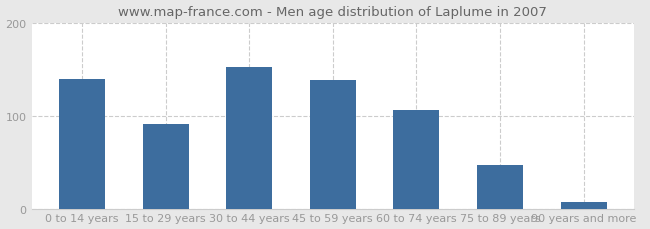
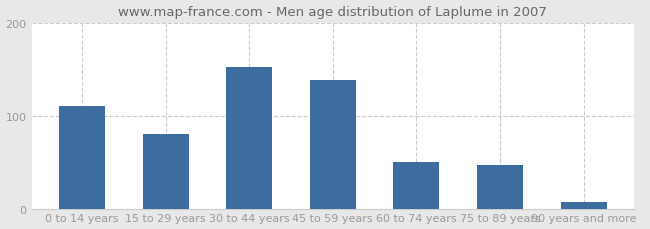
0 to 14 years: 140 -> 110
15 to 29 years: 91 -> 80
60 to 74 years: 106 -> 50
